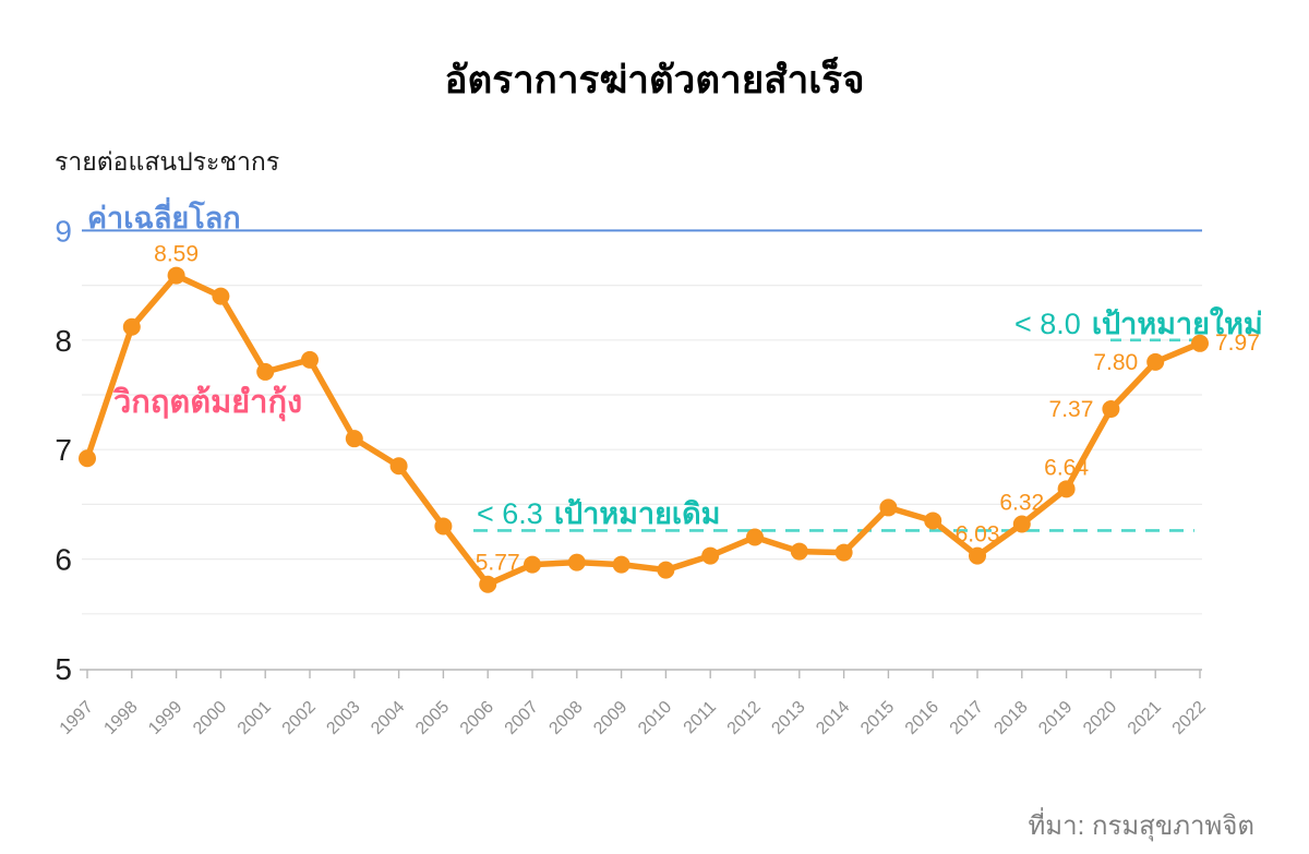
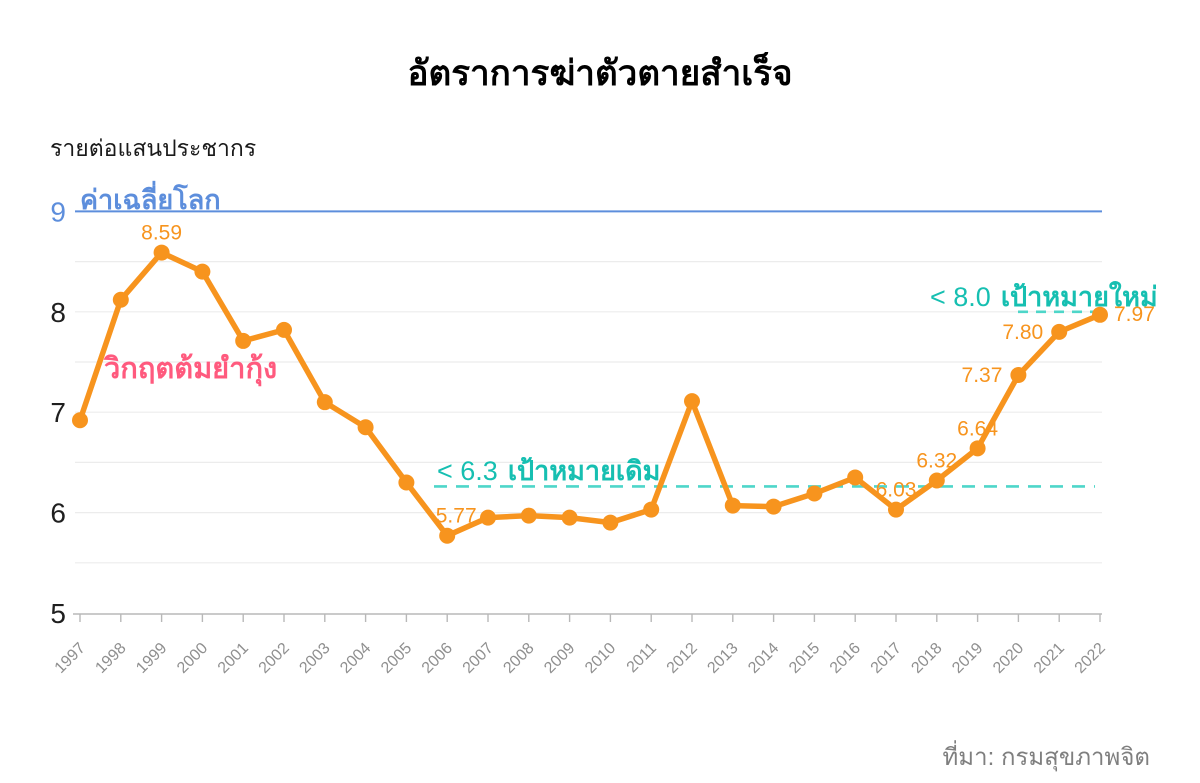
2012: 6.20 -> 7.11
2015: 6.47 -> 6.19
